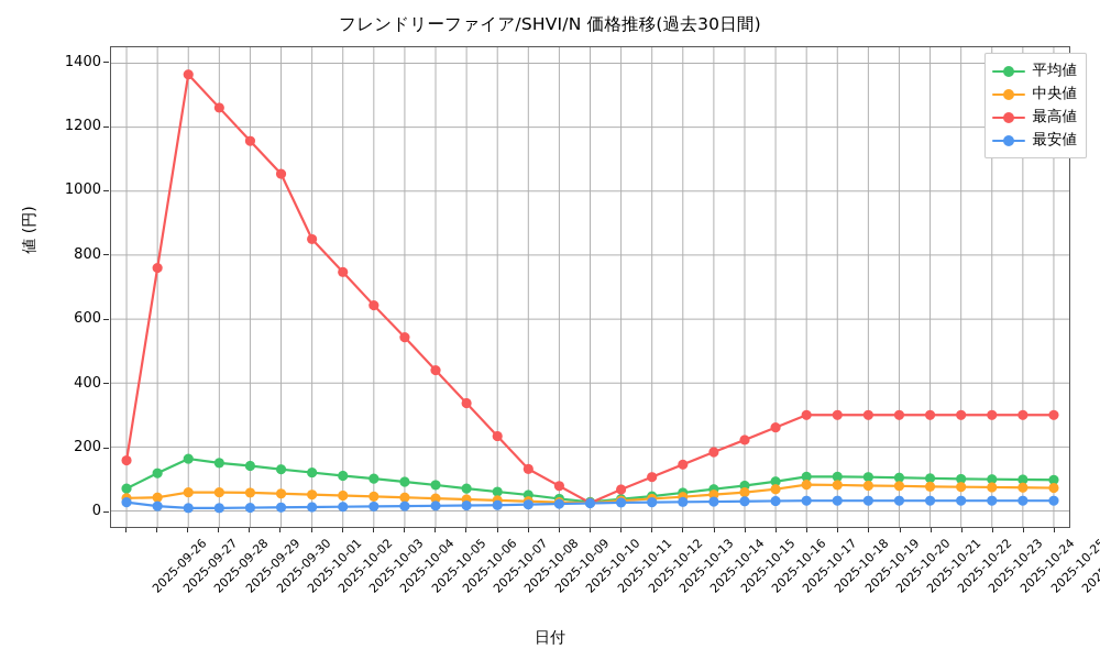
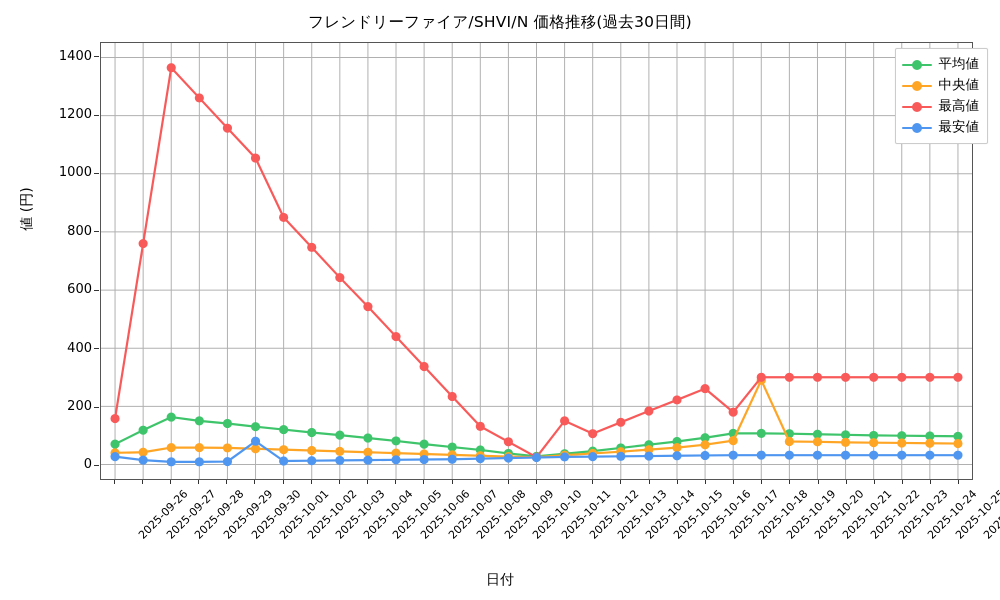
最安値/2025-10-01: 10 -> 80
最高値/2025-10-12: 70 -> 150
最高値/2025-10-18: 300 -> 180
中央値/2025-10-19: 80 -> 290
